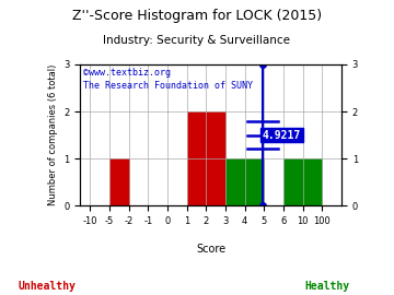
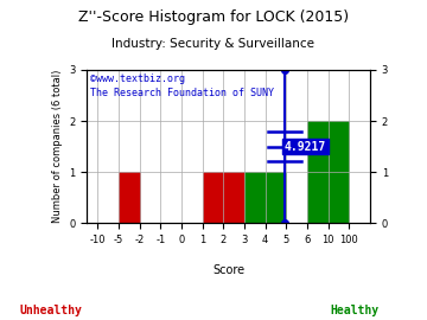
2: 2 -> 1
10: 1 -> 2
